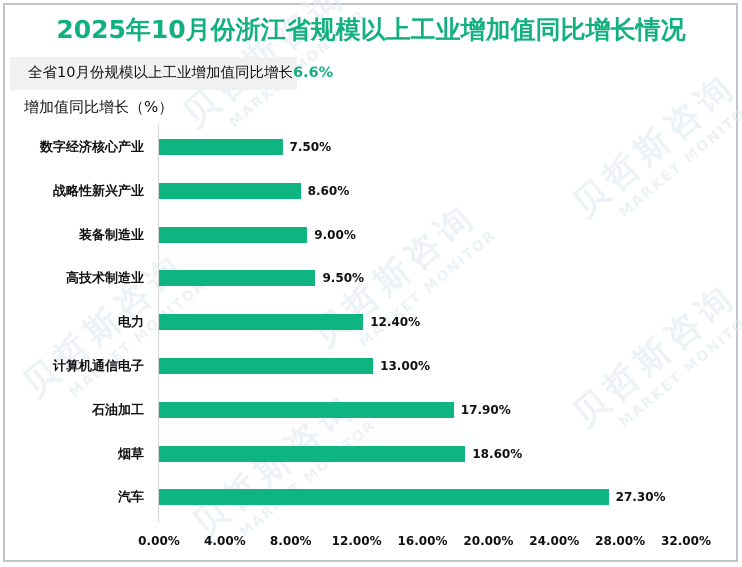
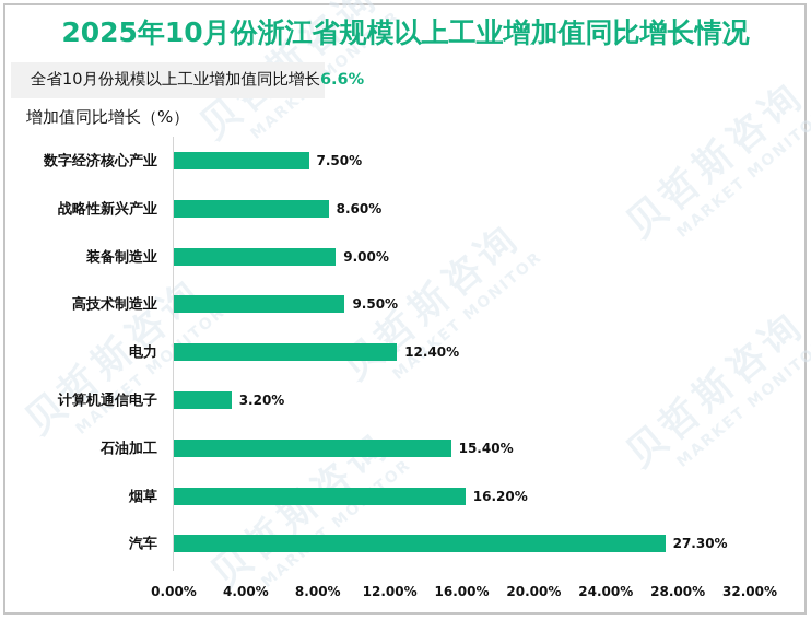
计算机通信电子: 13.00% -> 3.20%
石油加工: 17.90% -> 15.40%
烟草: 18.60% -> 16.20%
